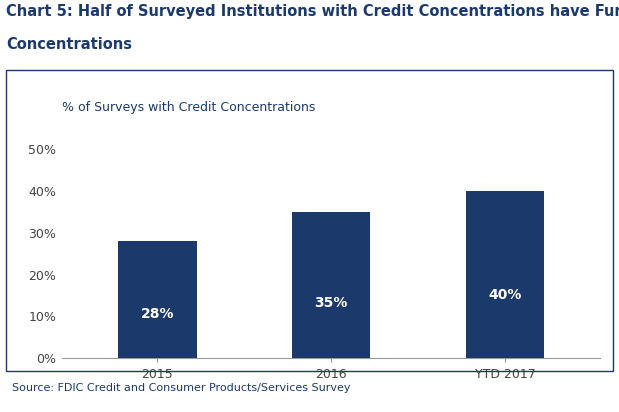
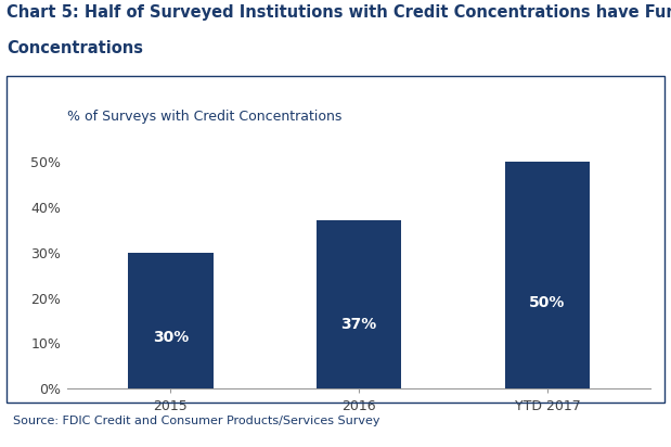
2015: 28% -> 30%
2016: 35% -> 37%
YTD 2017: 40% -> 50%
